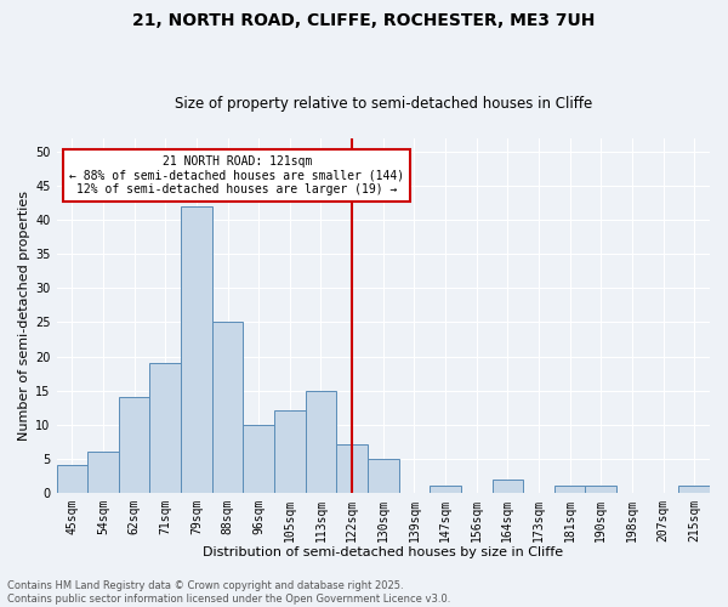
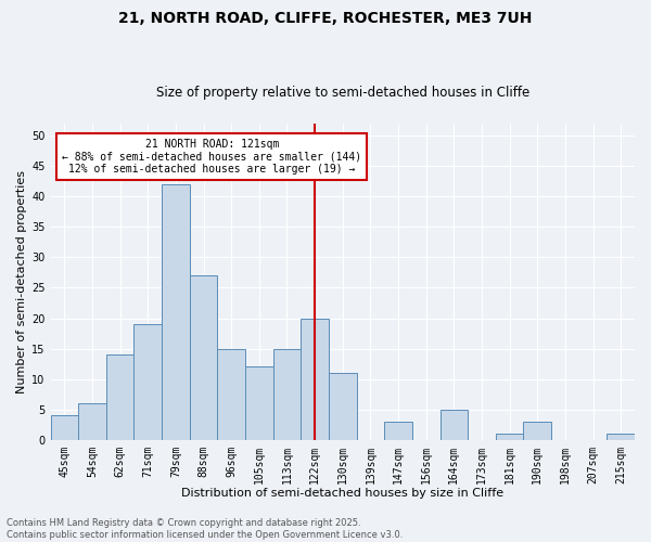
88sqm: 25 -> 27
96sqm: 10 -> 15
122sqm: 7 -> 20
130sqm: 5 -> 11
147sqm: 1 -> 3
164sqm: 2 -> 5
190sqm: 1 -> 3
